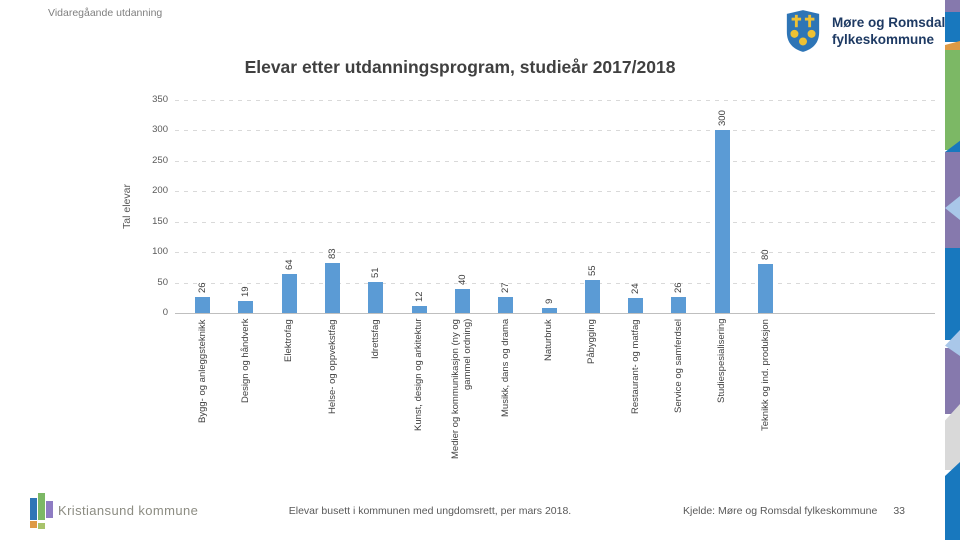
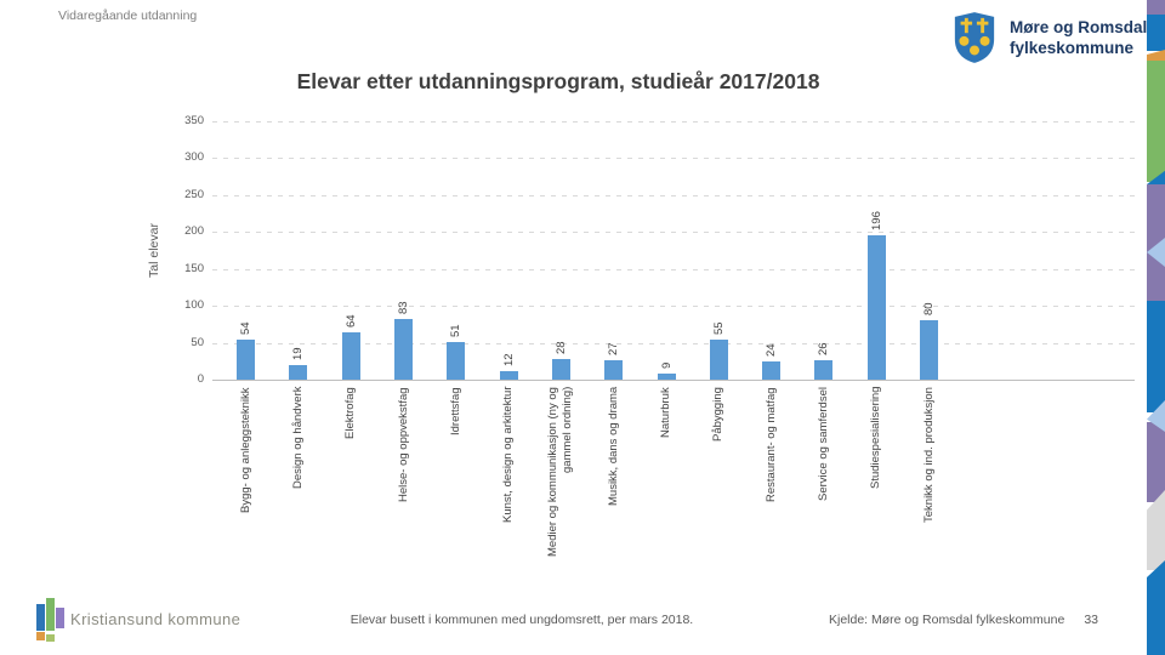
Bygg- og anleggsteknikk: 26 -> 54
Medier og kommunikasjon (ny og gammel ordning): 40 -> 28
Studiespesialisering: 300 -> 196
